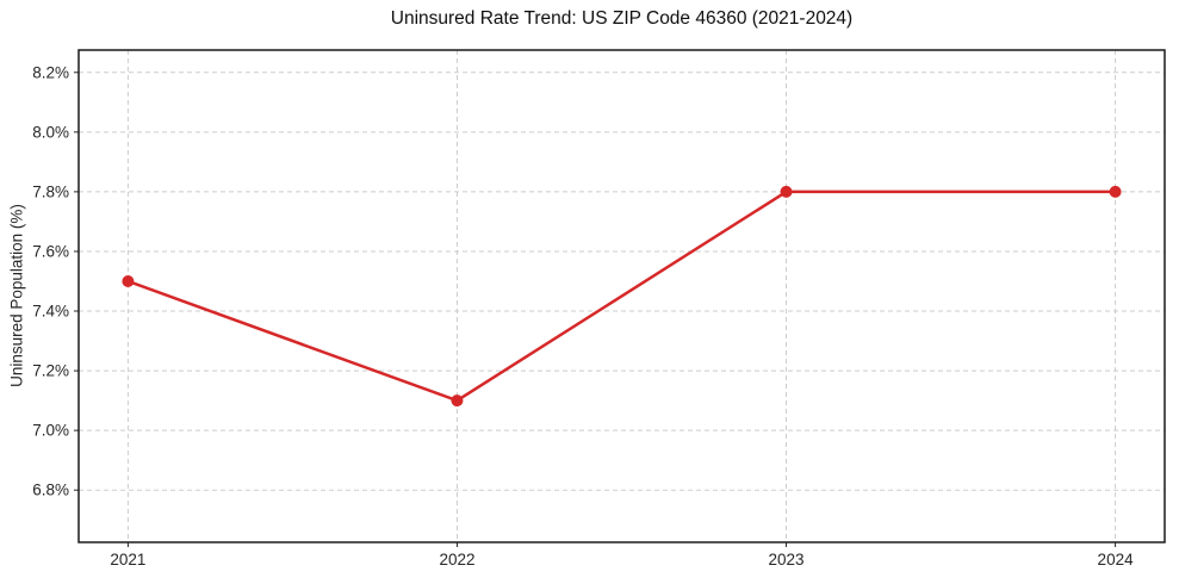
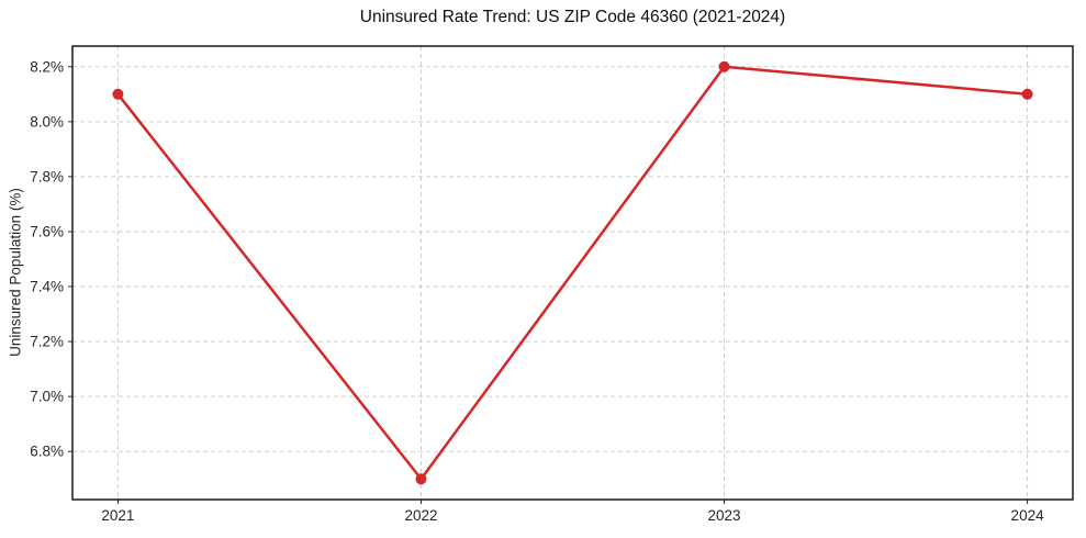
2021: 7.5% -> 8.1%
2022: 7.1% -> 6.7%
2023: 7.8% -> 8.2%
2024: 7.8% -> 8.1%
